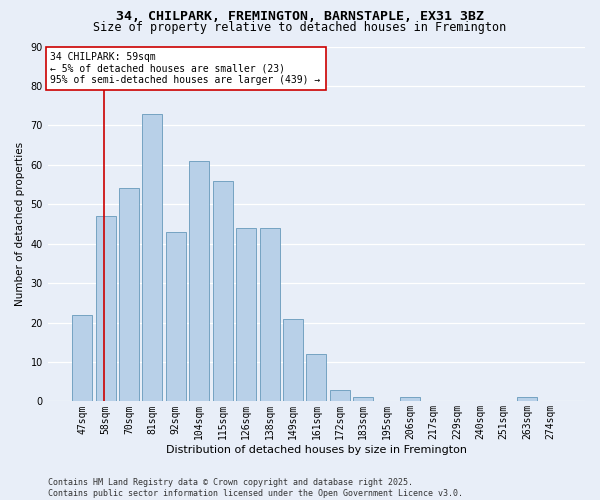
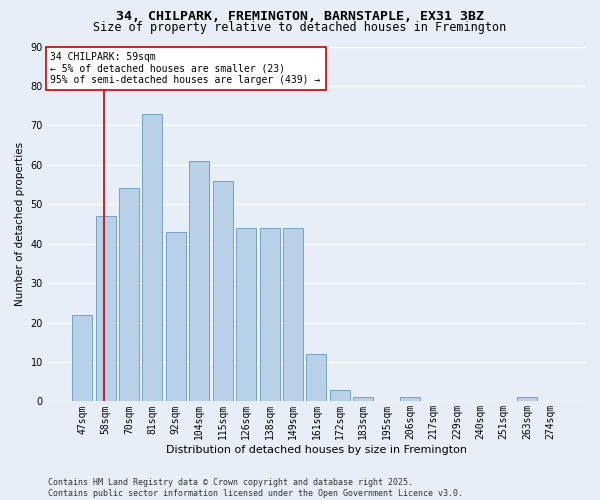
149sqm: 21 -> 44
